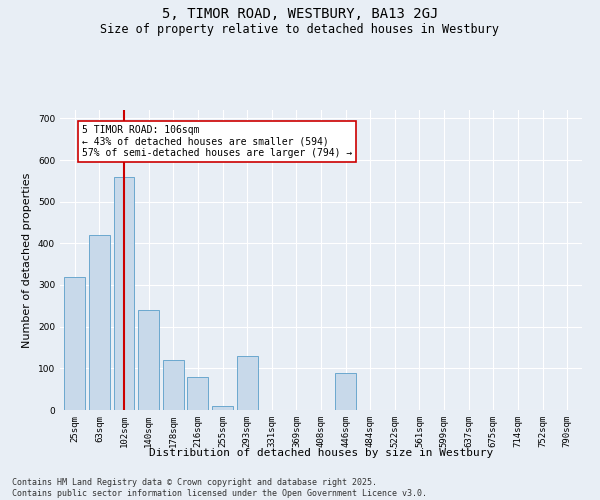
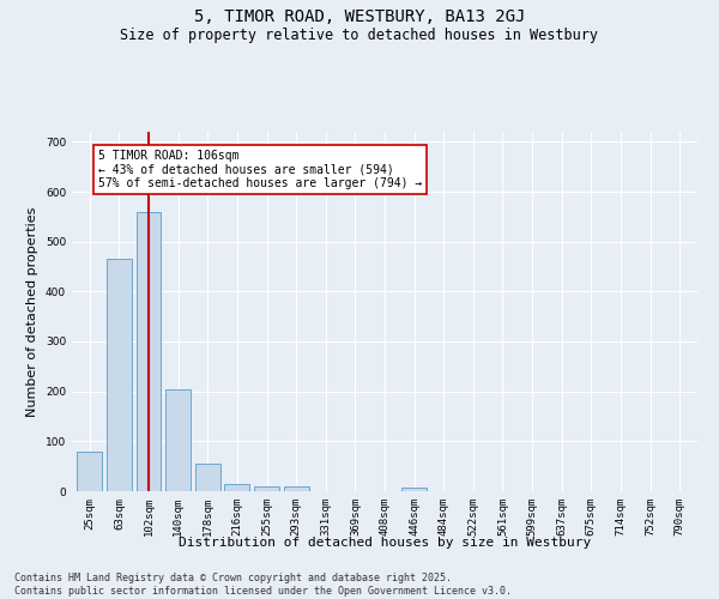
25sqm: 320 -> 80
63sqm: 420 -> 465
140sqm: 240 -> 205
178sqm: 120 -> 55
216sqm: 80 -> 15
293sqm: 130 -> 10
446sqm: 90 -> 8
